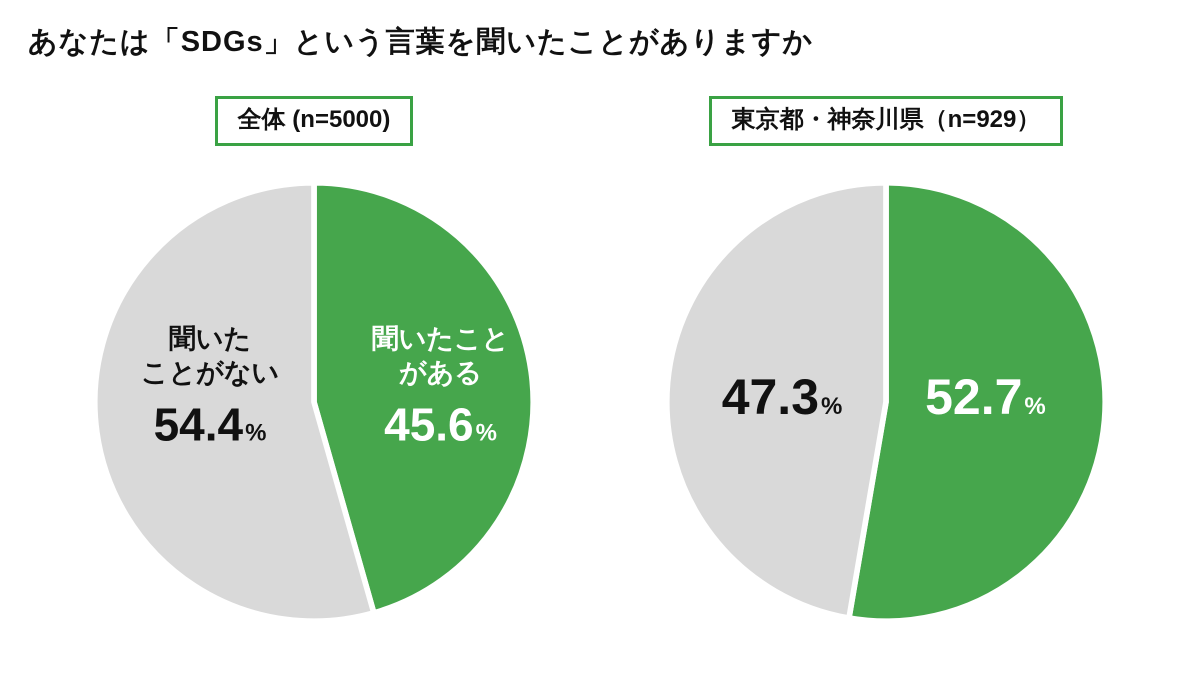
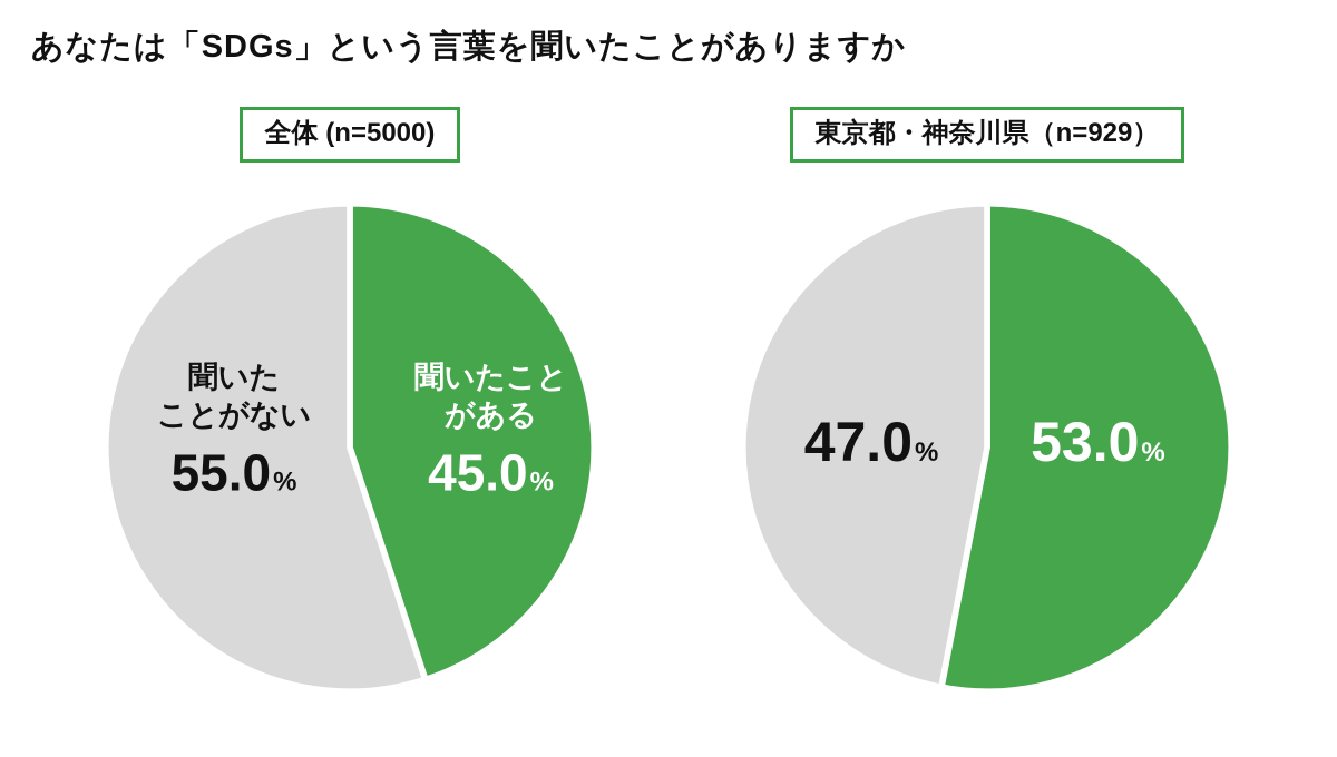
全体 (n=5000)/聞いたことがある: 45.6 -> 45.0
全体 (n=5000)/聞いたことがない: 54.4 -> 55.0
東京都・神奈川県（n=929）/聞いたことがある: 52.7 -> 53.0
東京都・神奈川県（n=929）/聞いたことがない: 47.3 -> 47.0
